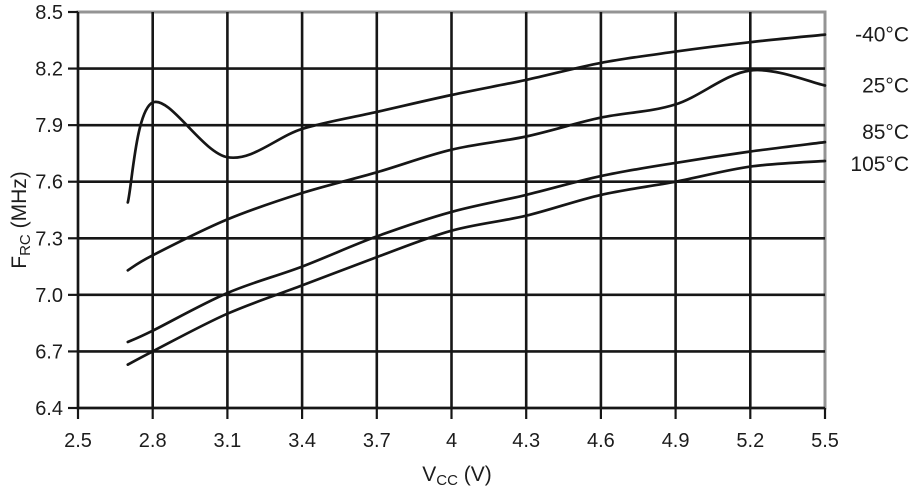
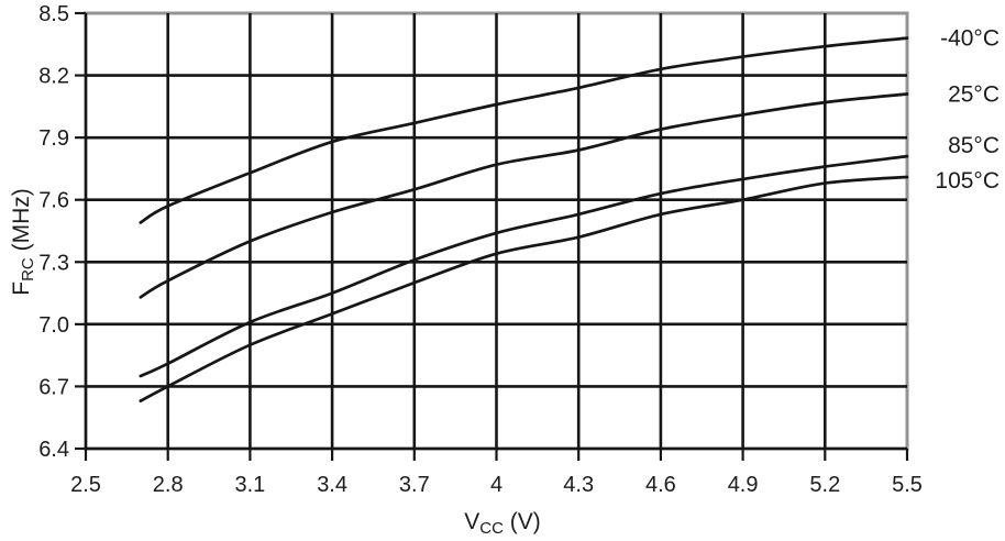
-40°C/2.8: 8.02 -> 7.57
25°C/5.2: 8.19 -> 8.07
